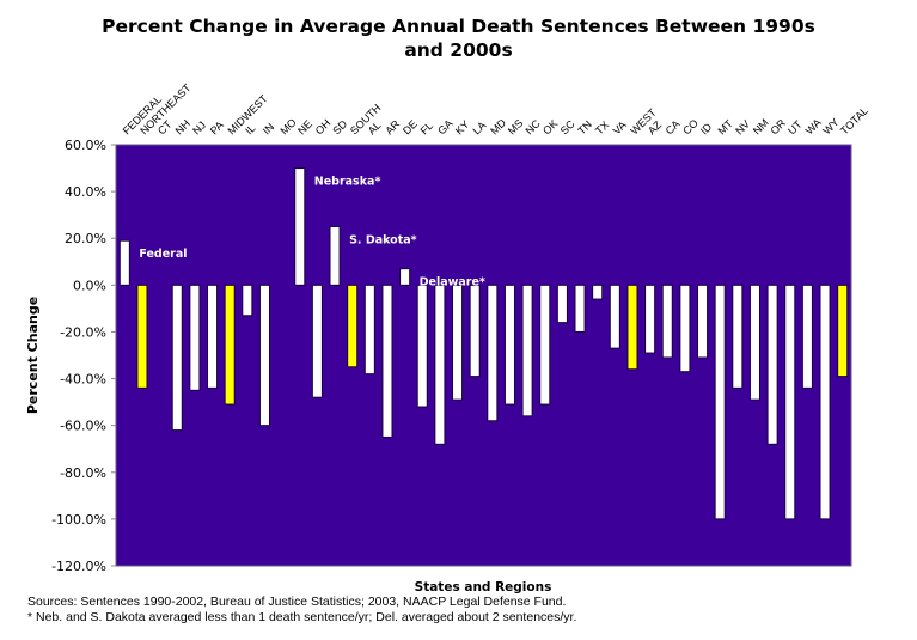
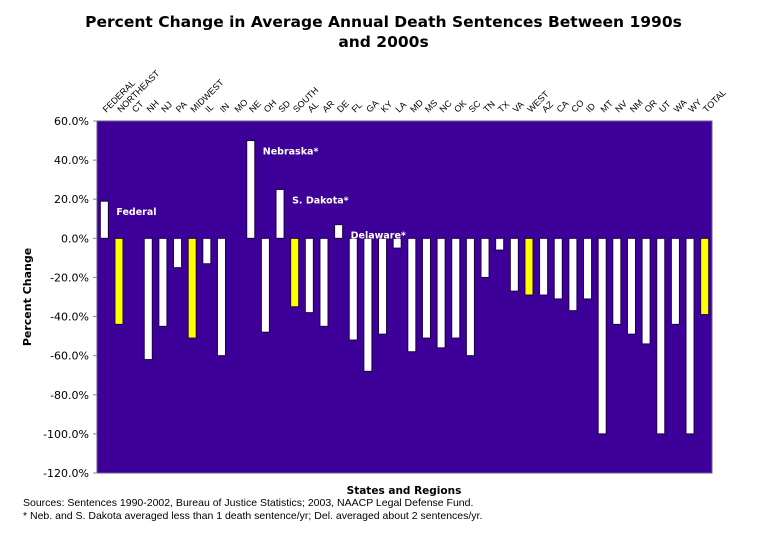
PA: -44% -> -15%
AR: -65% -> -45%
LA: -39% -> -5%
SC: -16% -> -60%
WEST: -36% -> -29%
OR: -68% -> -54%
